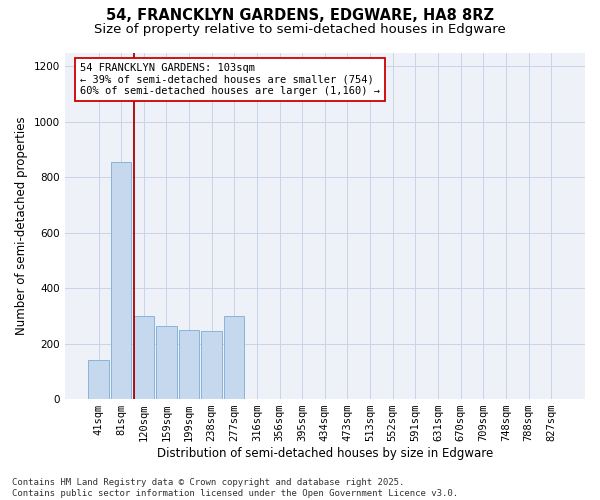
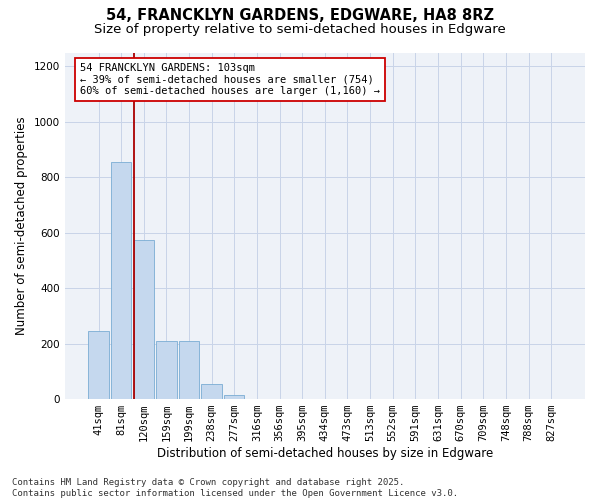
41sqm: 140 -> 245
120sqm: 300 -> 575
159sqm: 265 -> 210
199sqm: 250 -> 210
238sqm: 245 -> 55
277sqm: 300 -> 15
